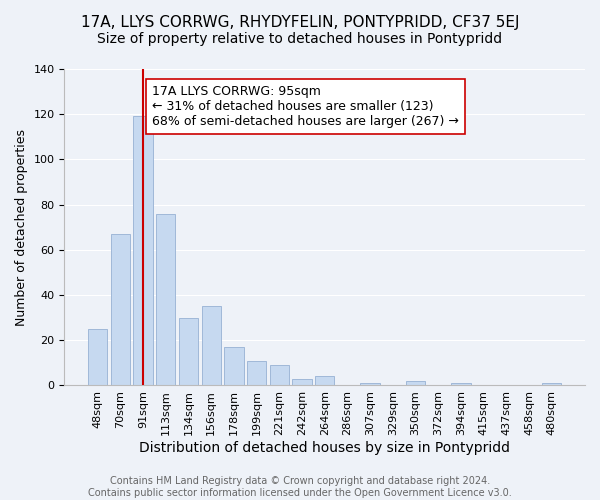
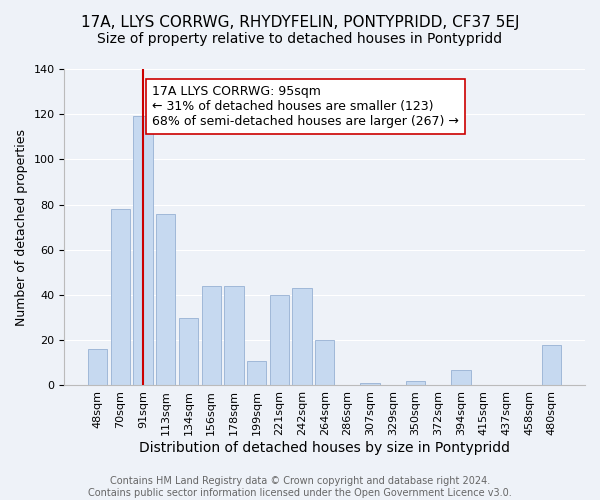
48sqm: 25 -> 16
70sqm: 67 -> 78
156sqm: 35 -> 44
178sqm: 17 -> 44
221sqm: 9 -> 40
242sqm: 3 -> 43
264sqm: 4 -> 20
394sqm: 1 -> 7
480sqm: 1 -> 18
